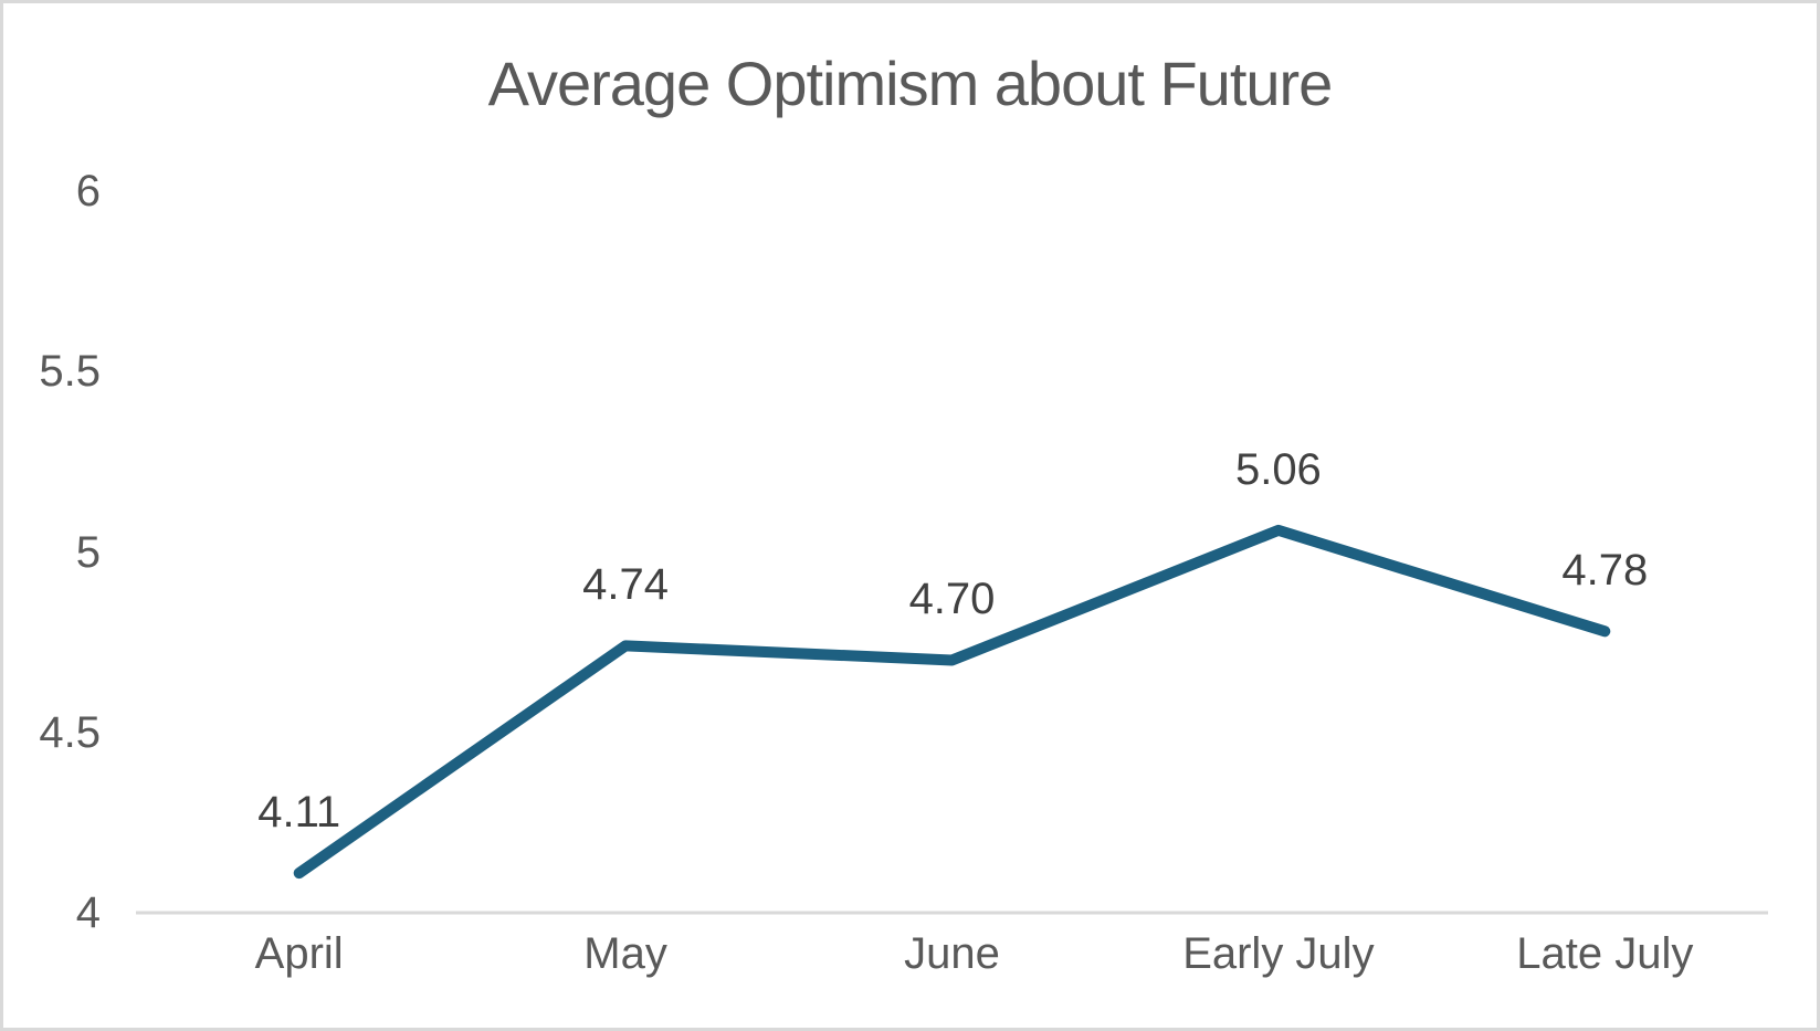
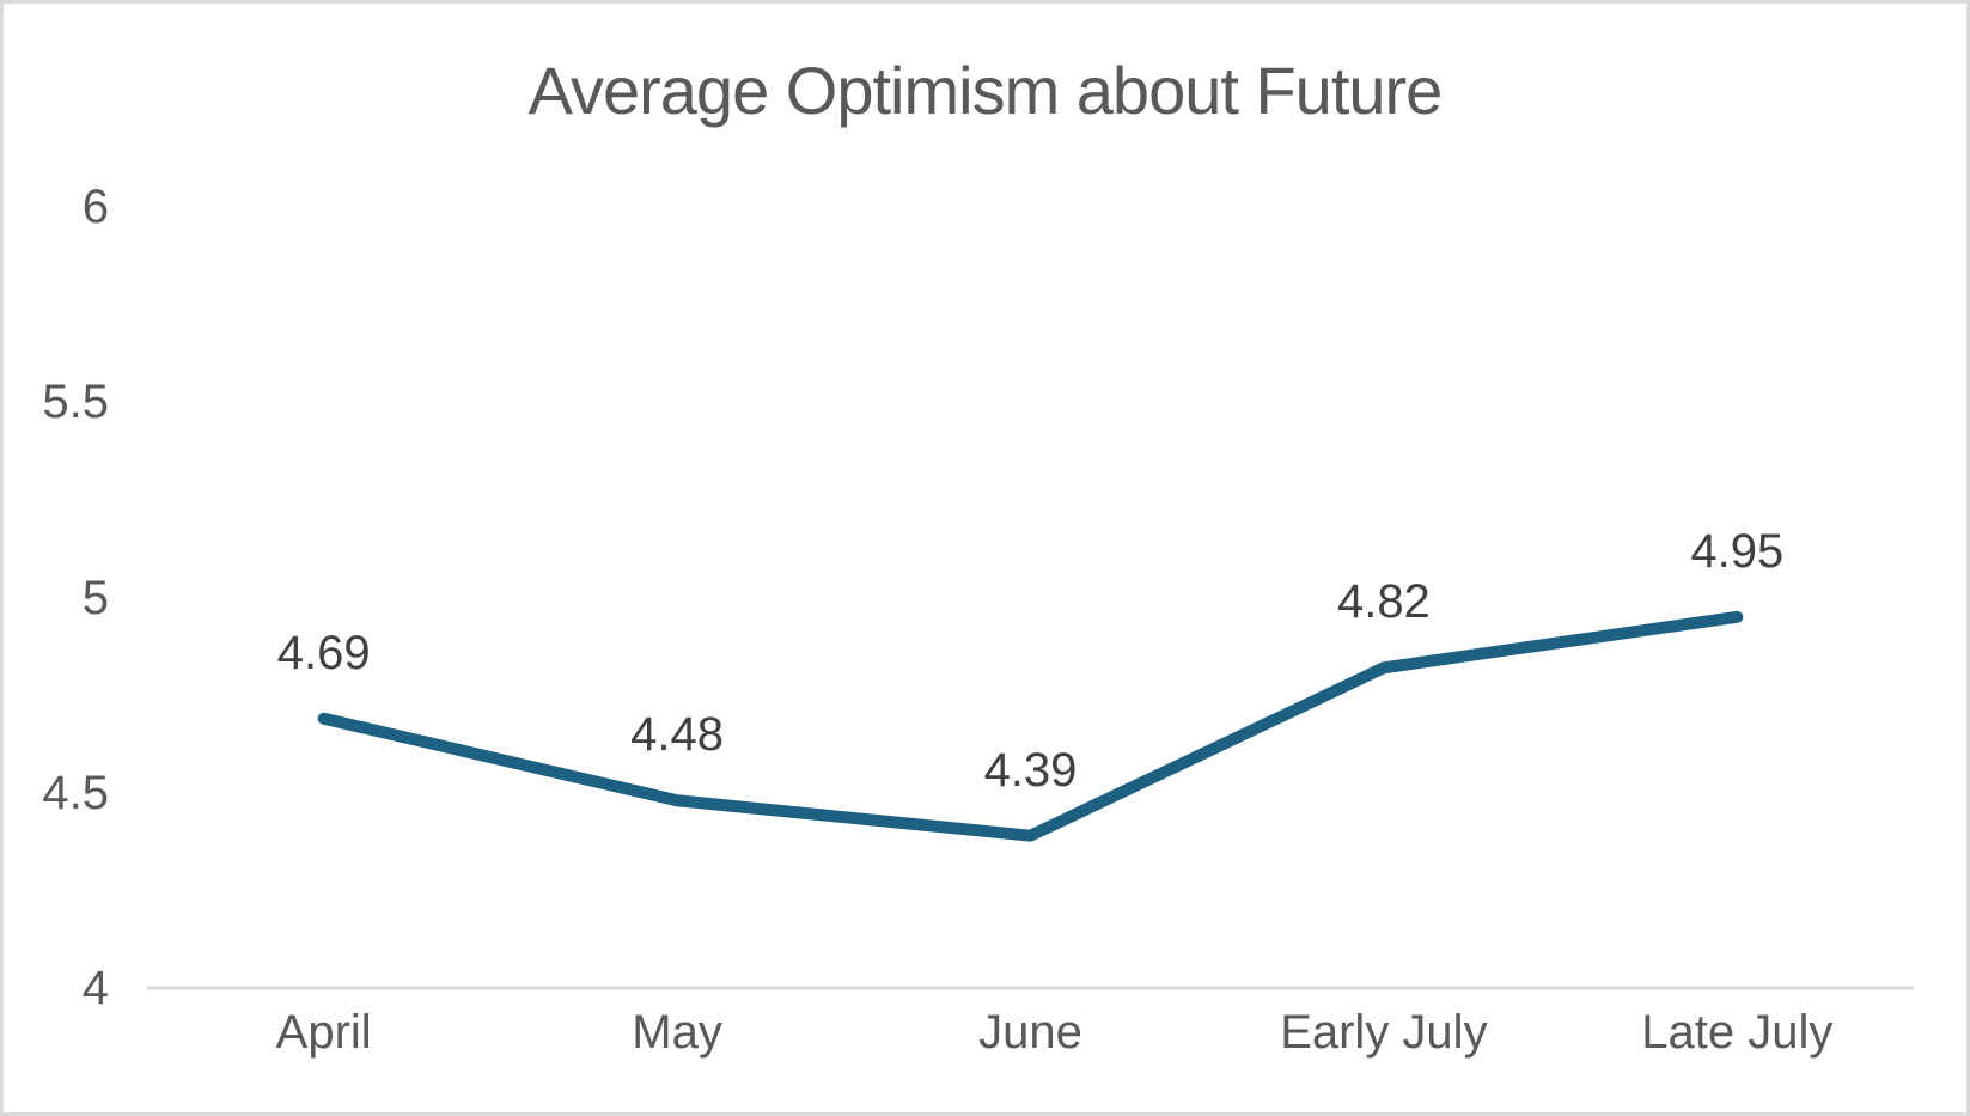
April: 4.11 -> 4.69
May: 4.74 -> 4.48
June: 4.70 -> 4.39
Early July: 5.06 -> 4.82
Late July: 4.78 -> 4.95
